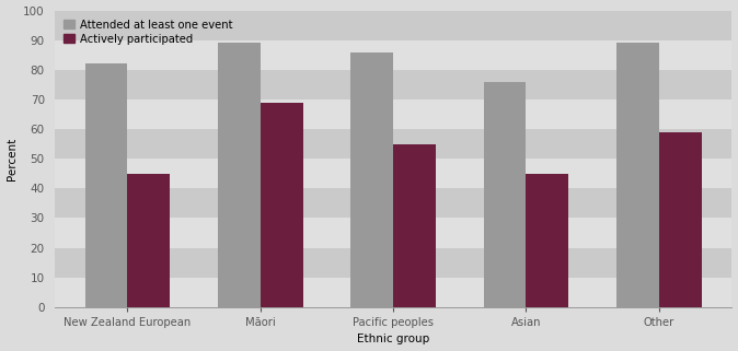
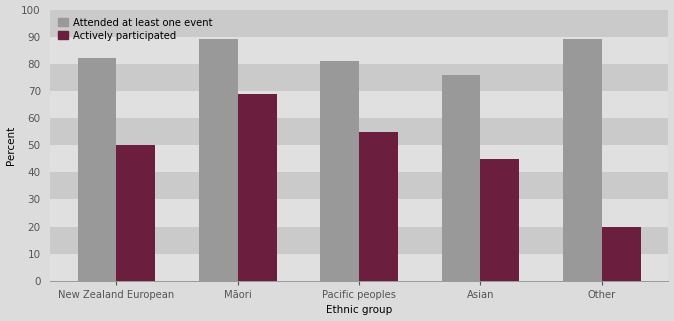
Actively participated/New Zealand European: 45 -> 50
Attended at least one event/Pacific peoples: 86 -> 81
Actively participated/Other: 59 -> 20
